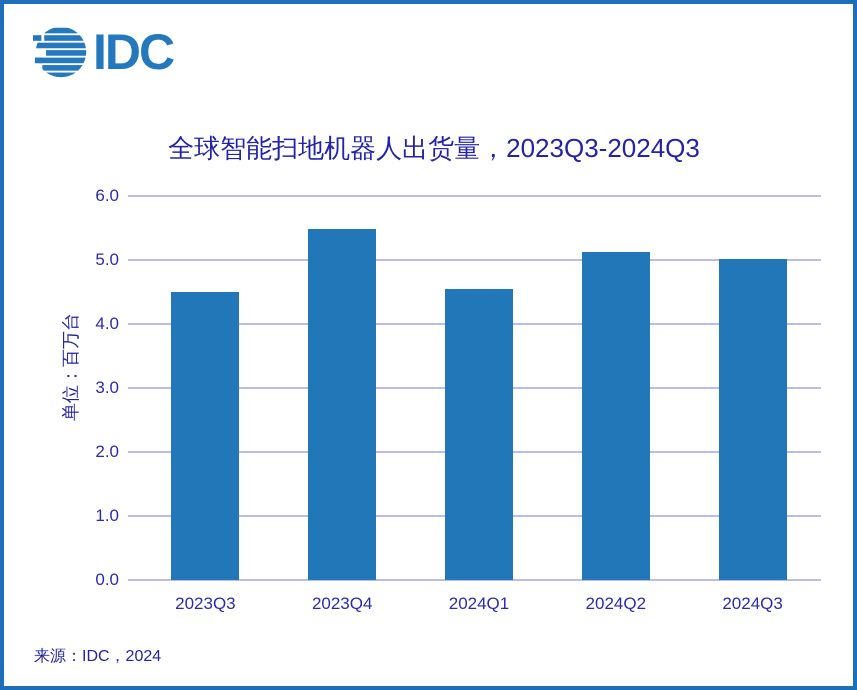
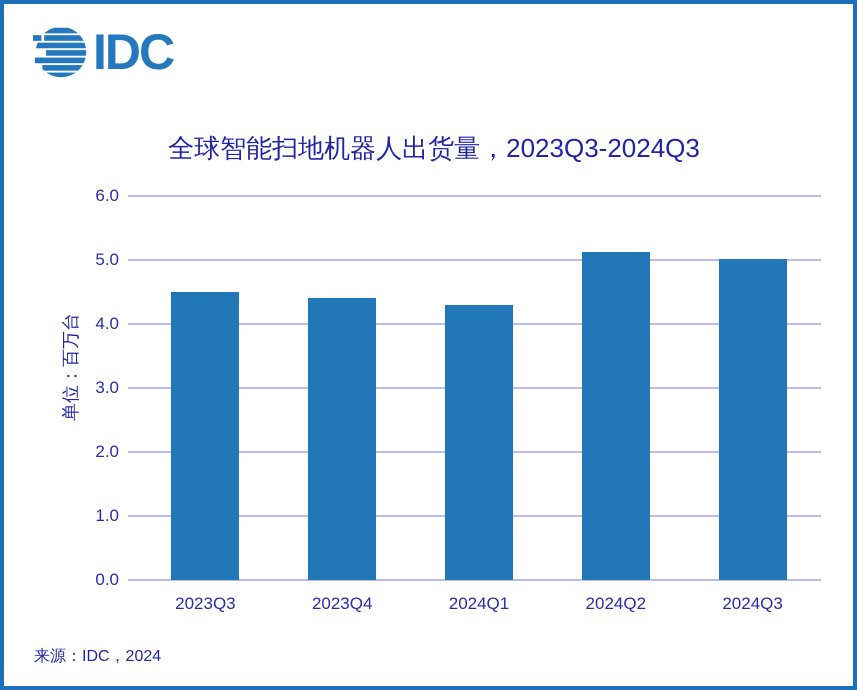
2023Q4: 5.5 -> 4.4
2024Q1: 4.5 -> 4.3
